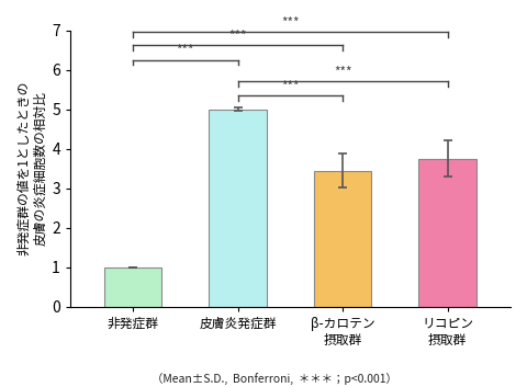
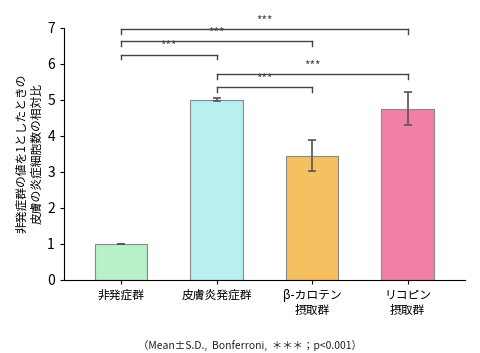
リコピン 摂取群: 3.75 -> 4.75
